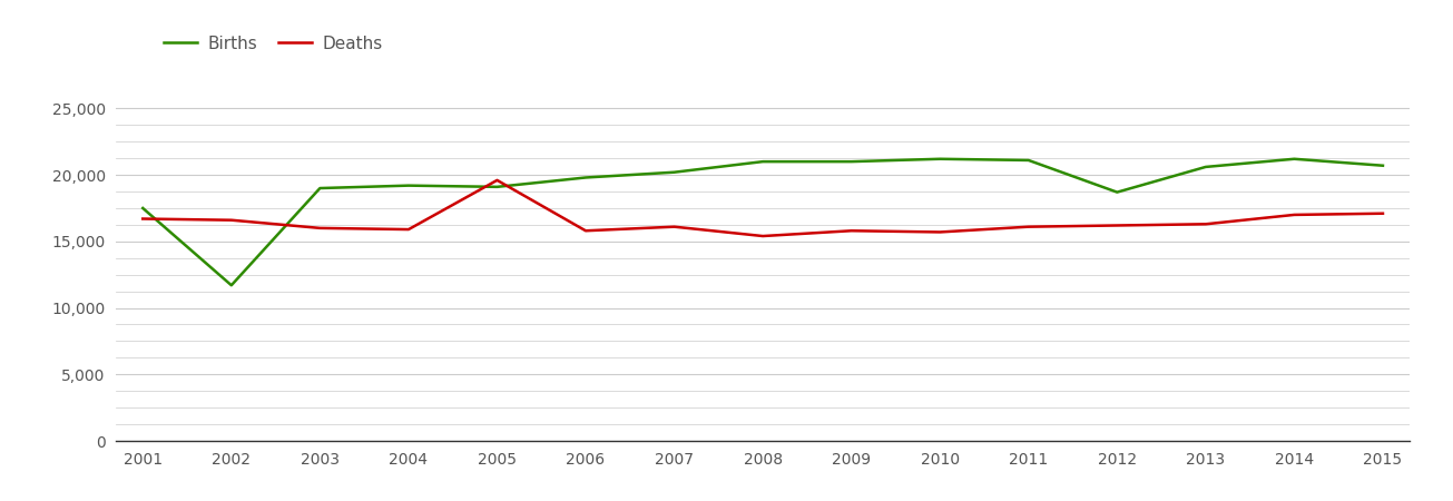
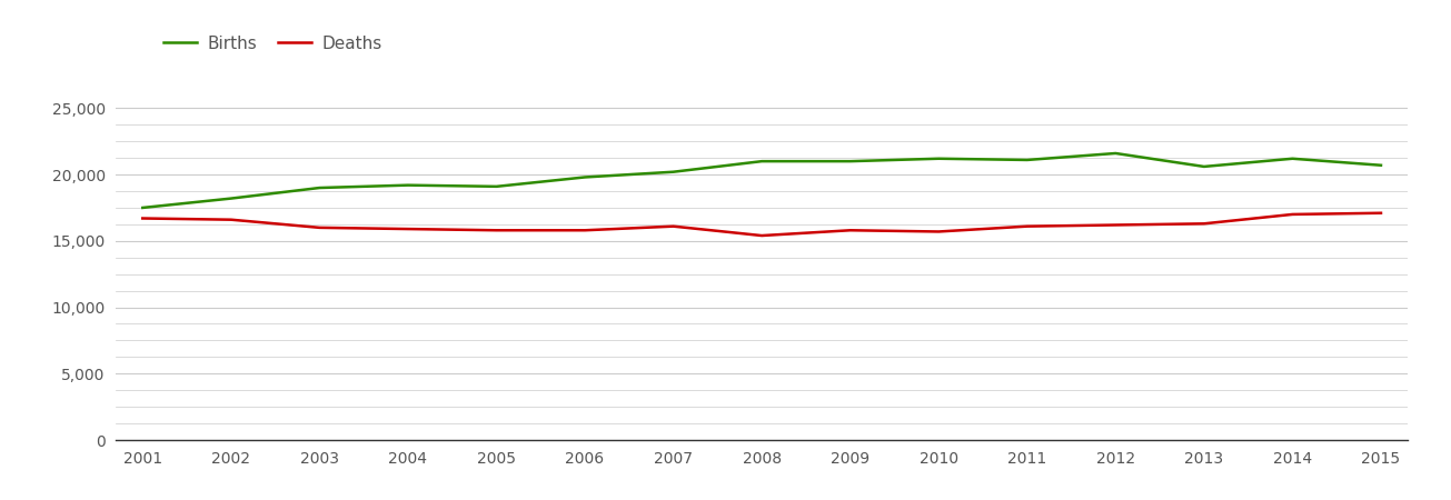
Births/2002: 11,700 -> 18,200
Deaths/2005: 19,600 -> 15,800
Births/2012: 18,700 -> 21,600
